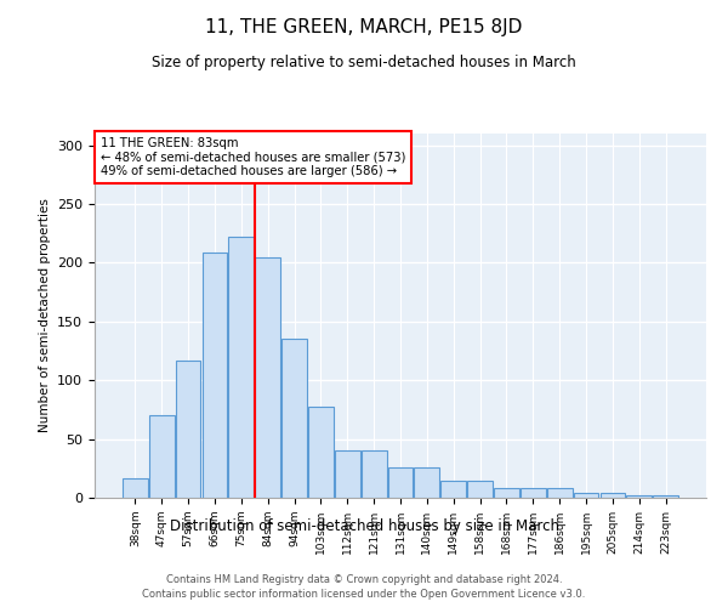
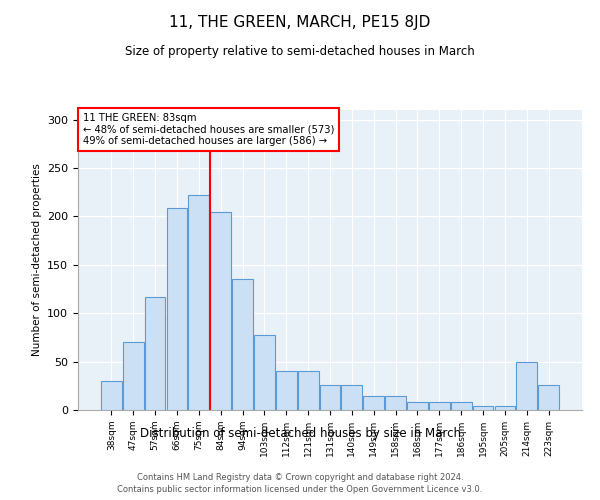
38sqm: 17 -> 30
214sqm: 2 -> 50
223sqm: 2 -> 26
